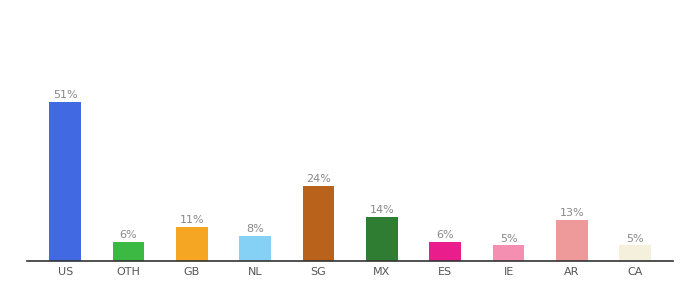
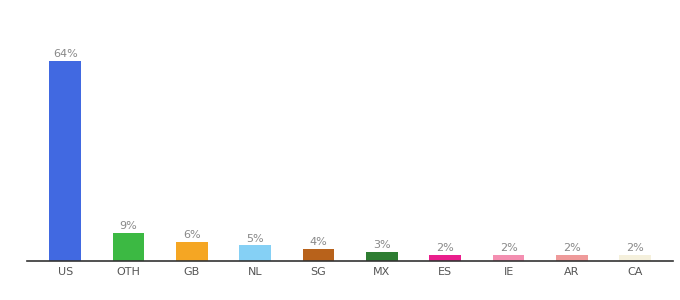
US: 51% -> 64%
OTH: 6% -> 9%
GB: 11% -> 6%
NL: 8% -> 5%
SG: 24% -> 4%
MX: 14% -> 3%
ES: 6% -> 2%
IE: 5% -> 2%
AR: 13% -> 2%
CA: 5% -> 2%
